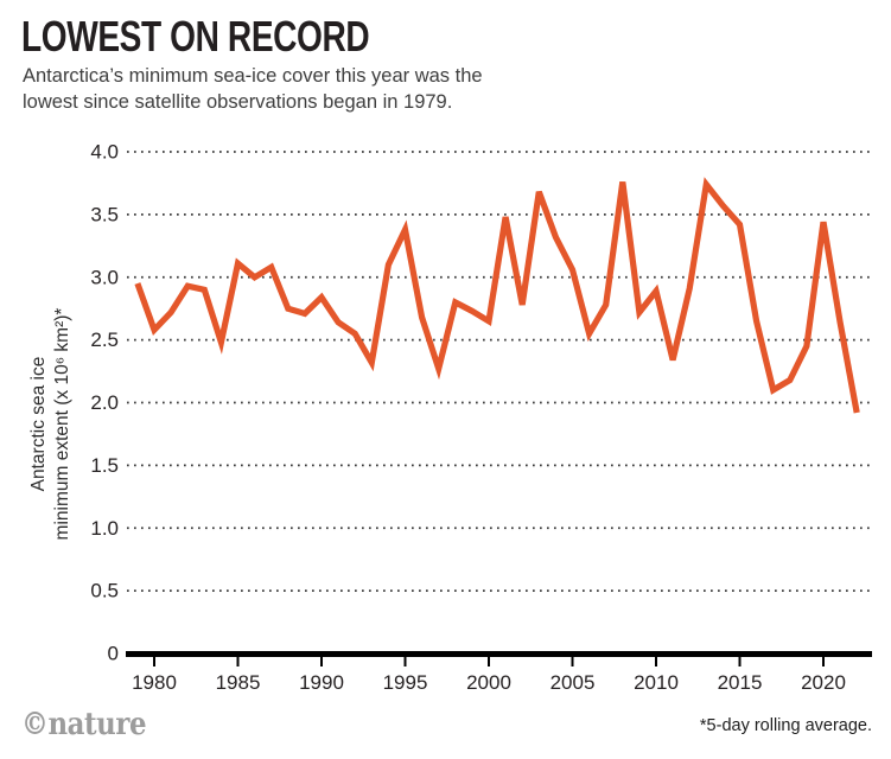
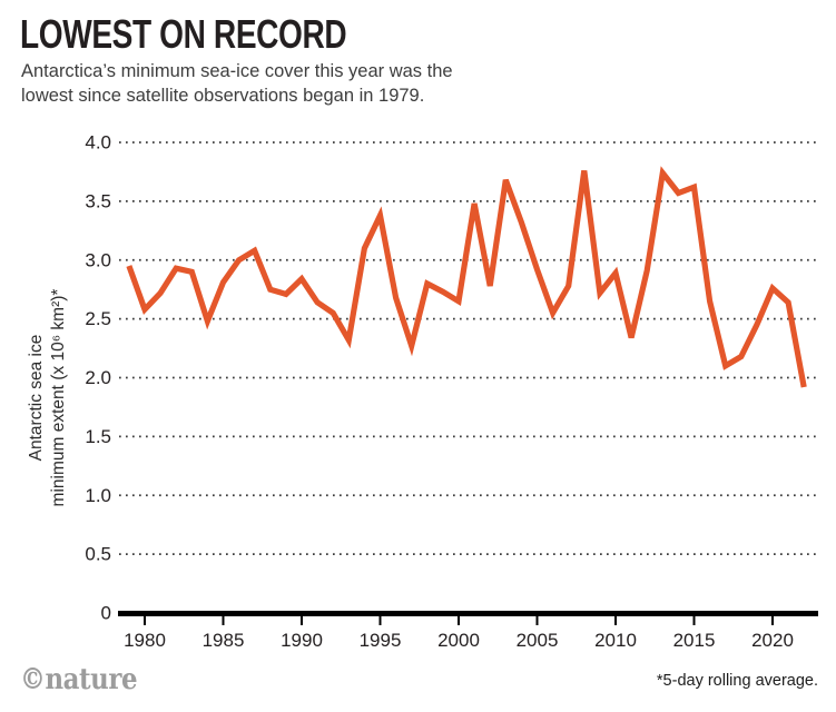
1985: 3.11 -> 2.81
2005: 3.06 -> 2.92
2015: 3.42 -> 3.62
2020: 3.44 -> 2.76
